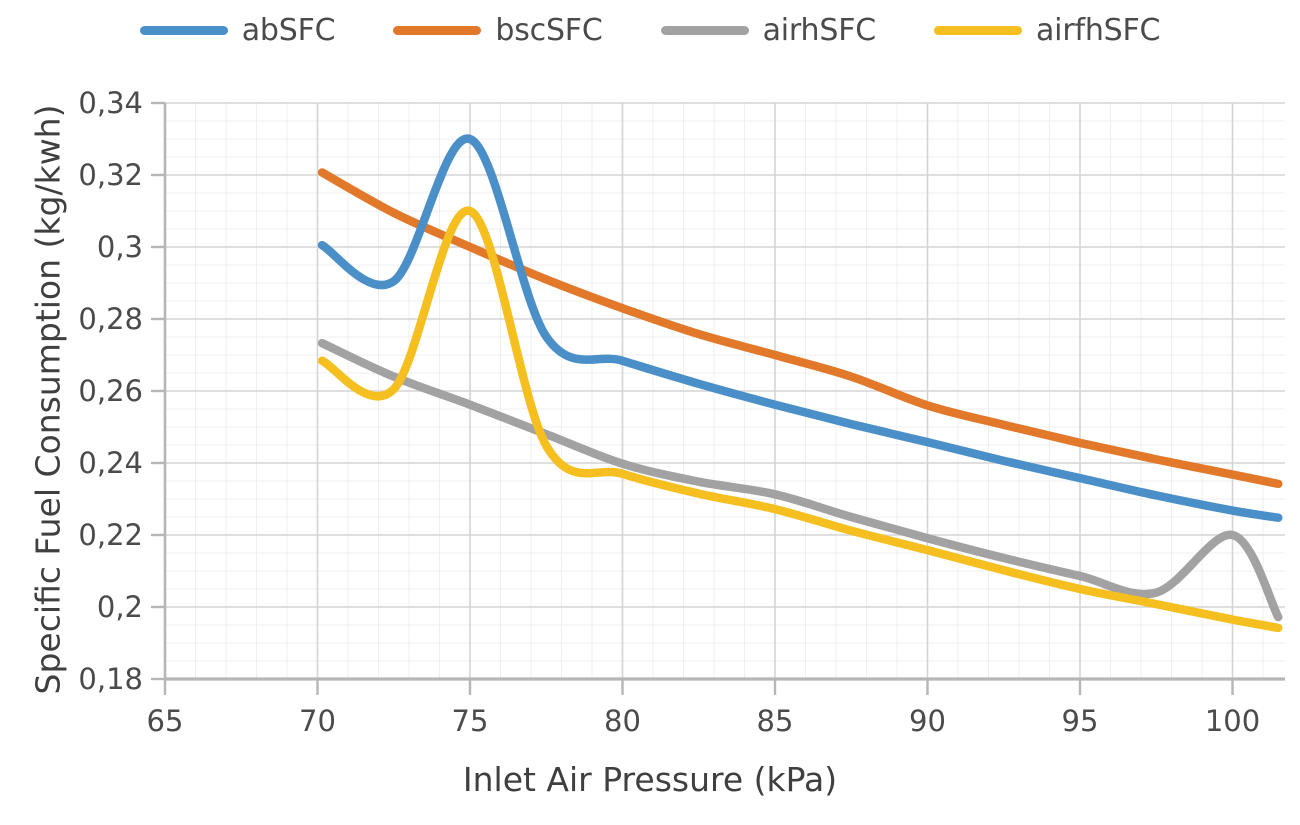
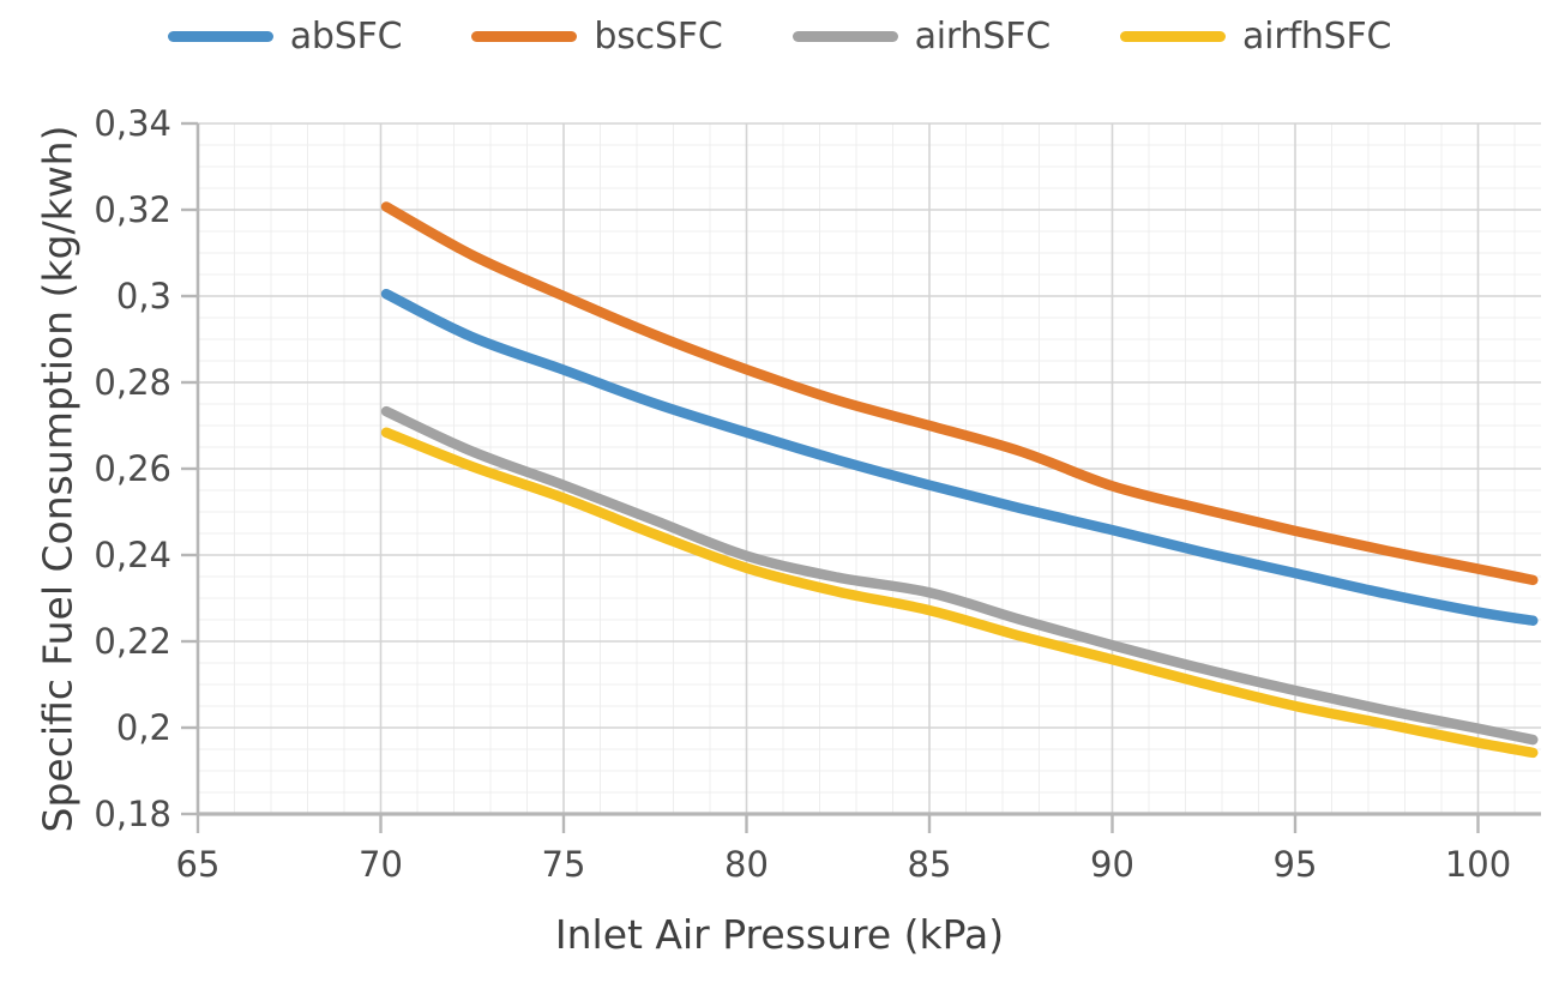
abSFC/75: 0,33 -> 0,28
airfhSFC/75: 0,31 -> 0,25
airhSFC/100: 0,22 -> 0,20
